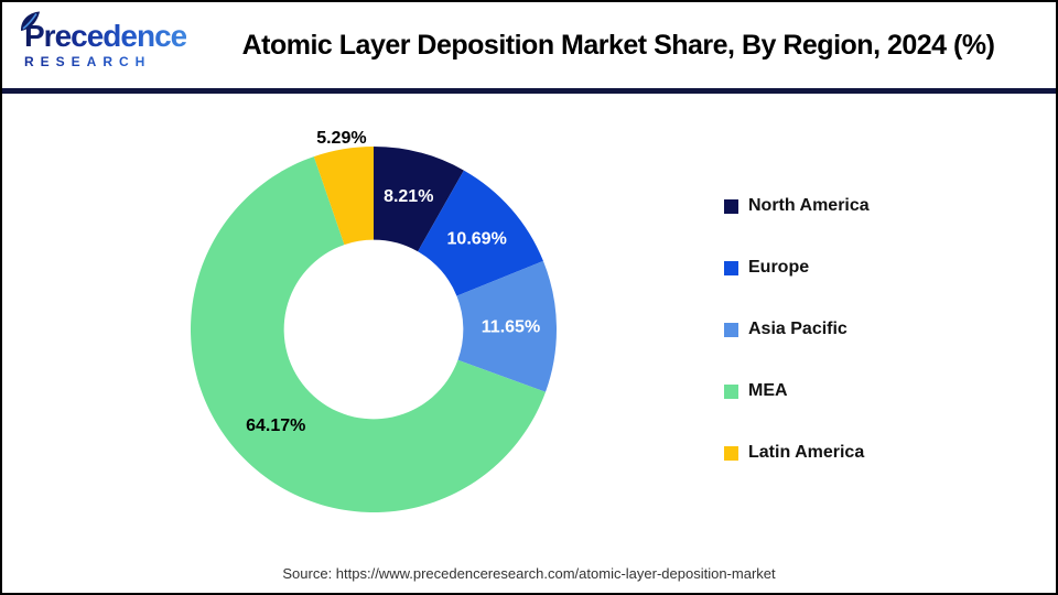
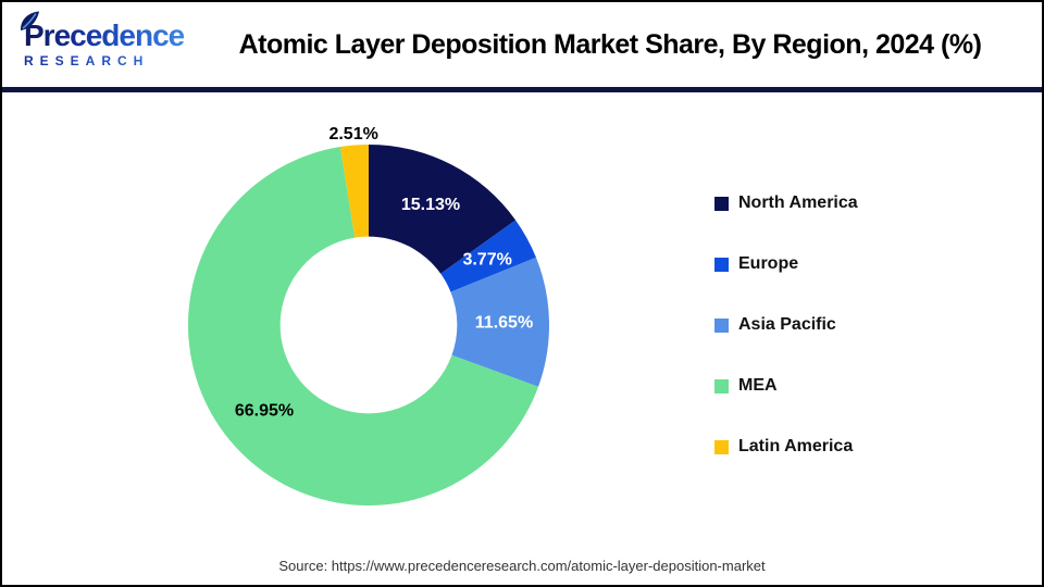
North America: 8.21% -> 15.13%
Europe: 10.69% -> 3.77%
MEA: 64.17% -> 66.95%
Latin America: 5.29% -> 2.51%
